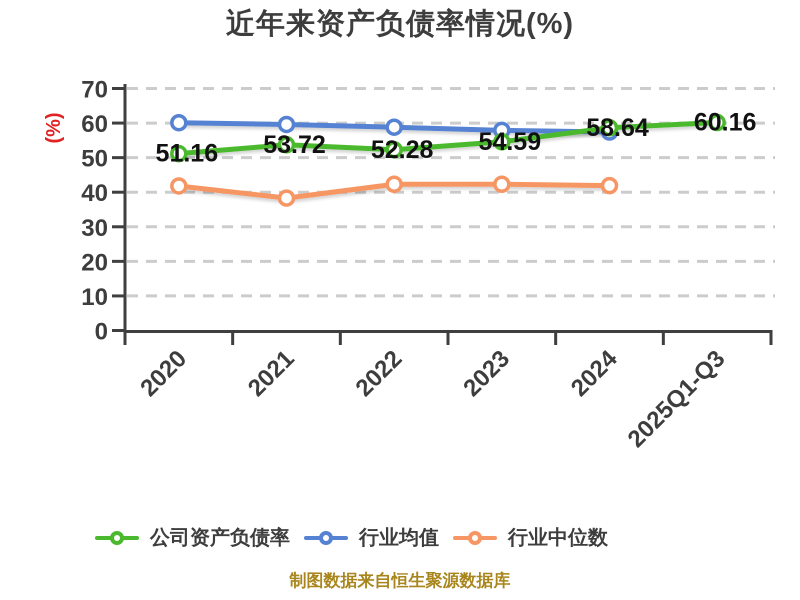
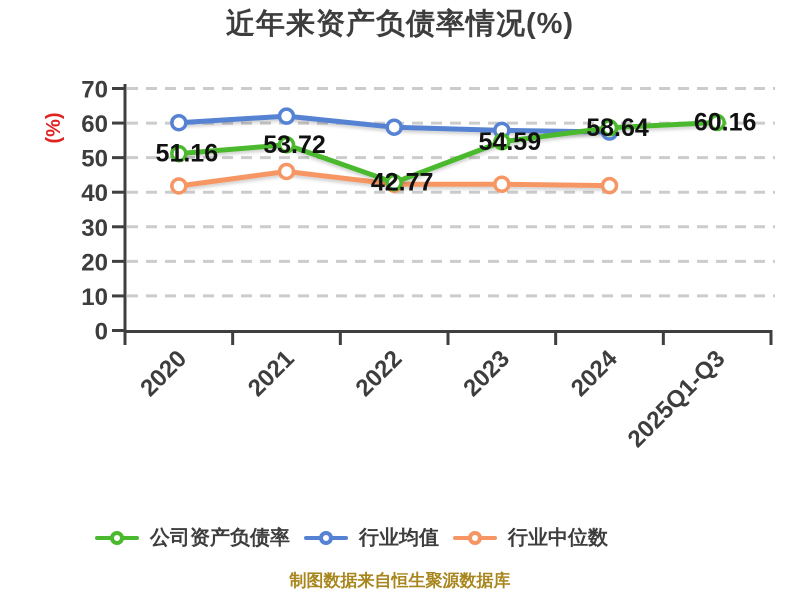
行业均值/2021: 60 -> 62
行业中位数/2021: 38 -> 46
公司资产负债率/2022: 52.28 -> 42.77
